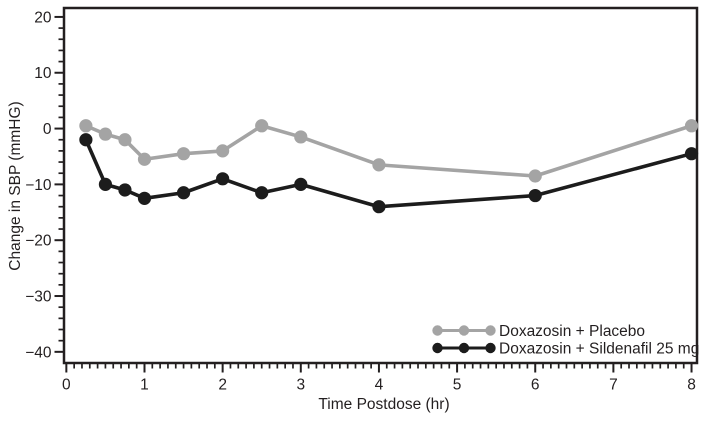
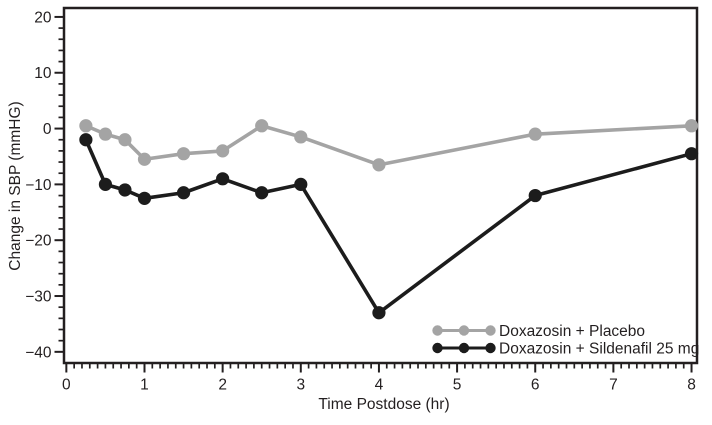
Doxazosin + Sildenafil 25 mg/4: -14 -> -33
Doxazosin + Placebo/6: -8 -> -1
